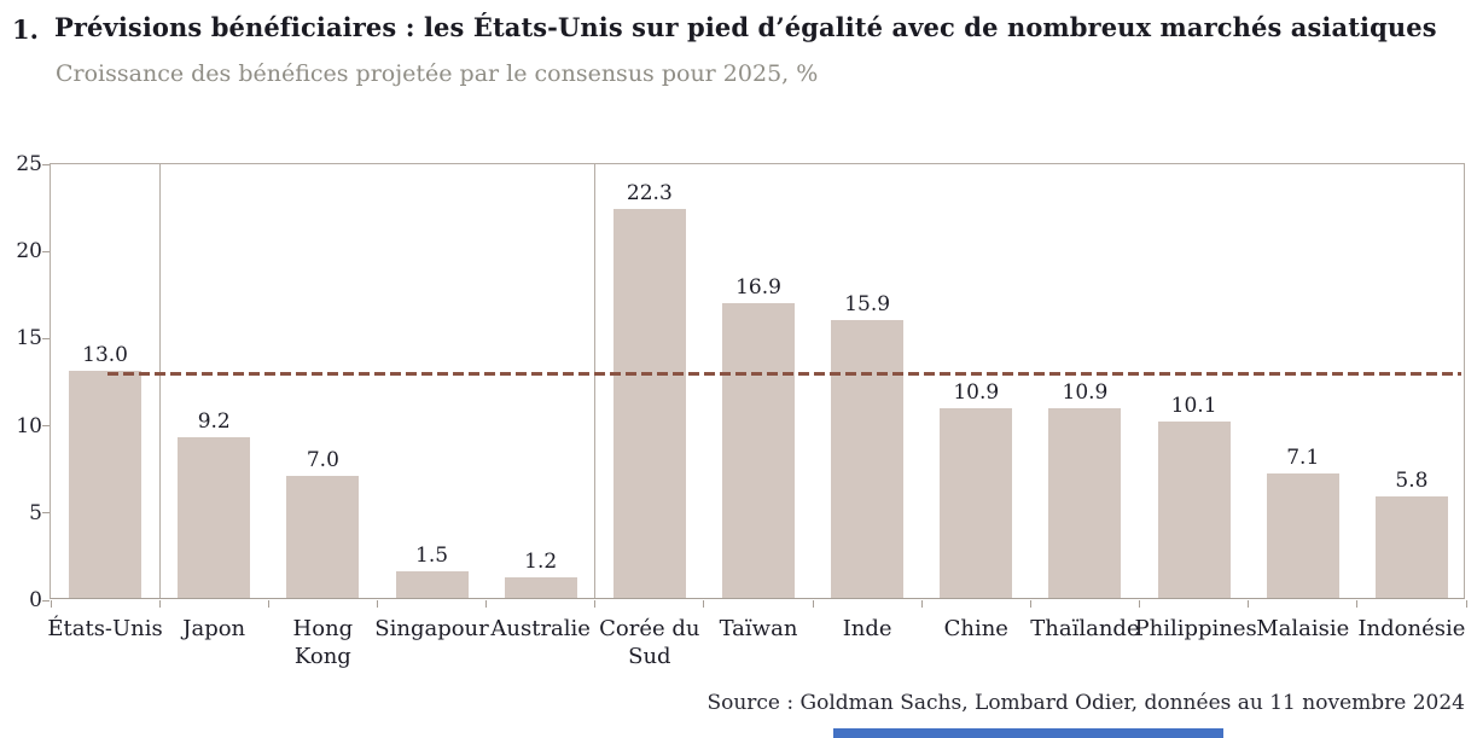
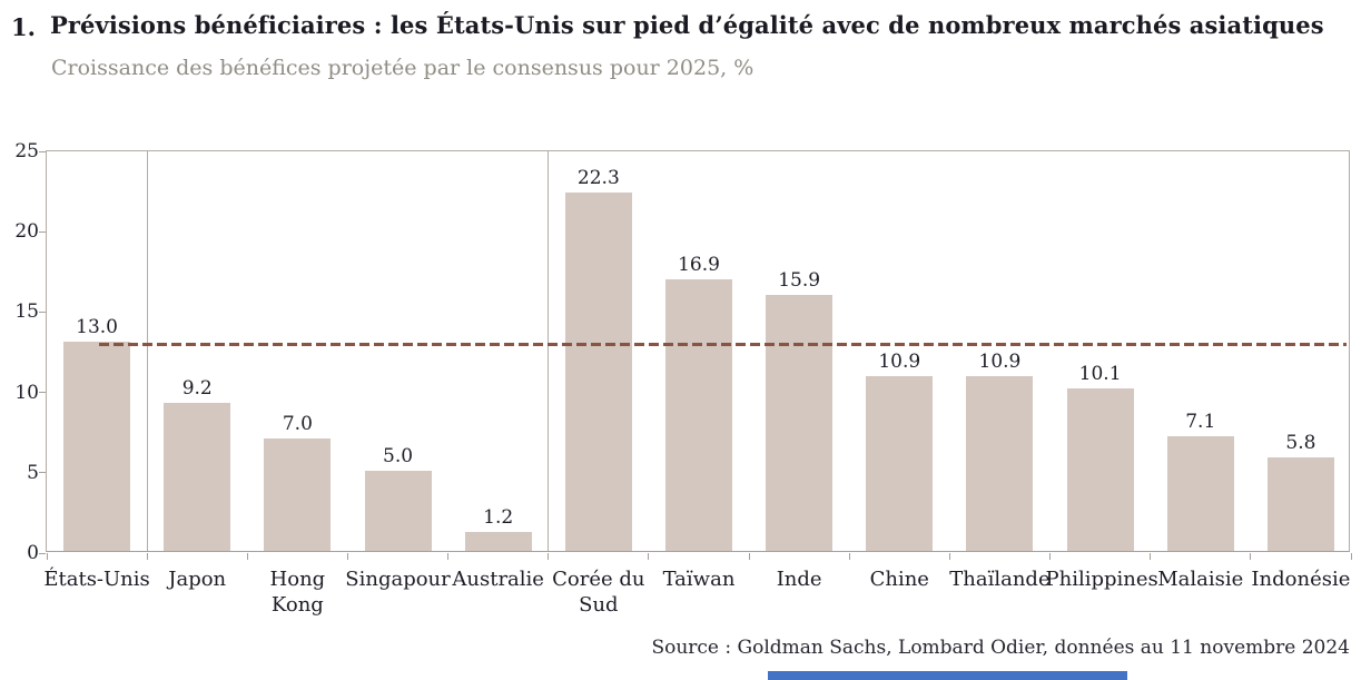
Singapour: 1.5 -> 5.0
